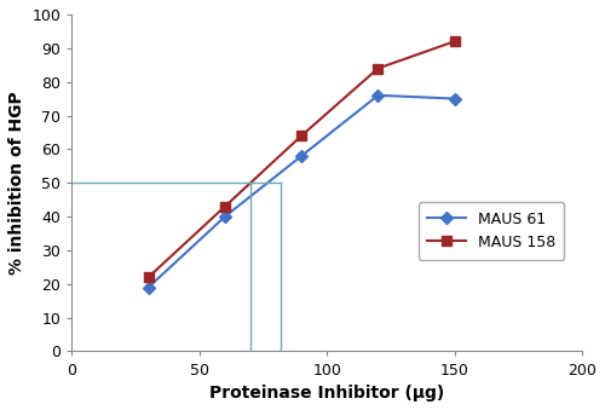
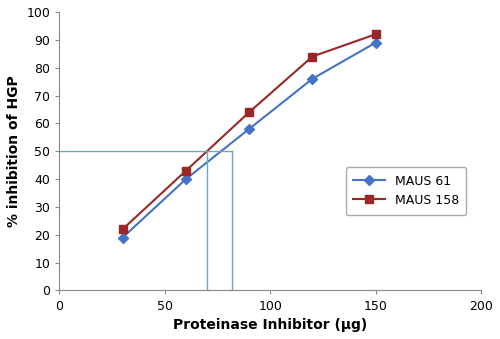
MAUS 61/150: 75 -> 89
